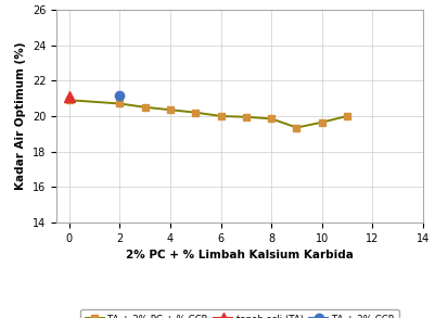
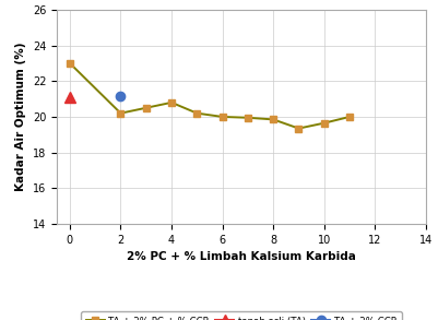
0: 20.9 -> 23.0
2: 20.7 -> 20.2
4: 20.4 -> 20.8
